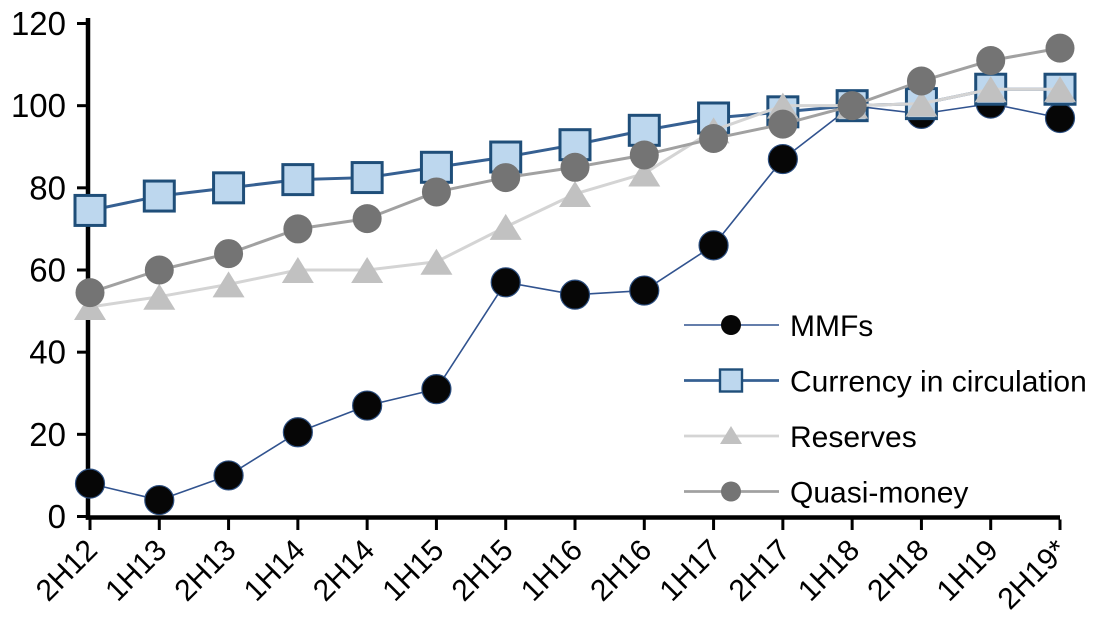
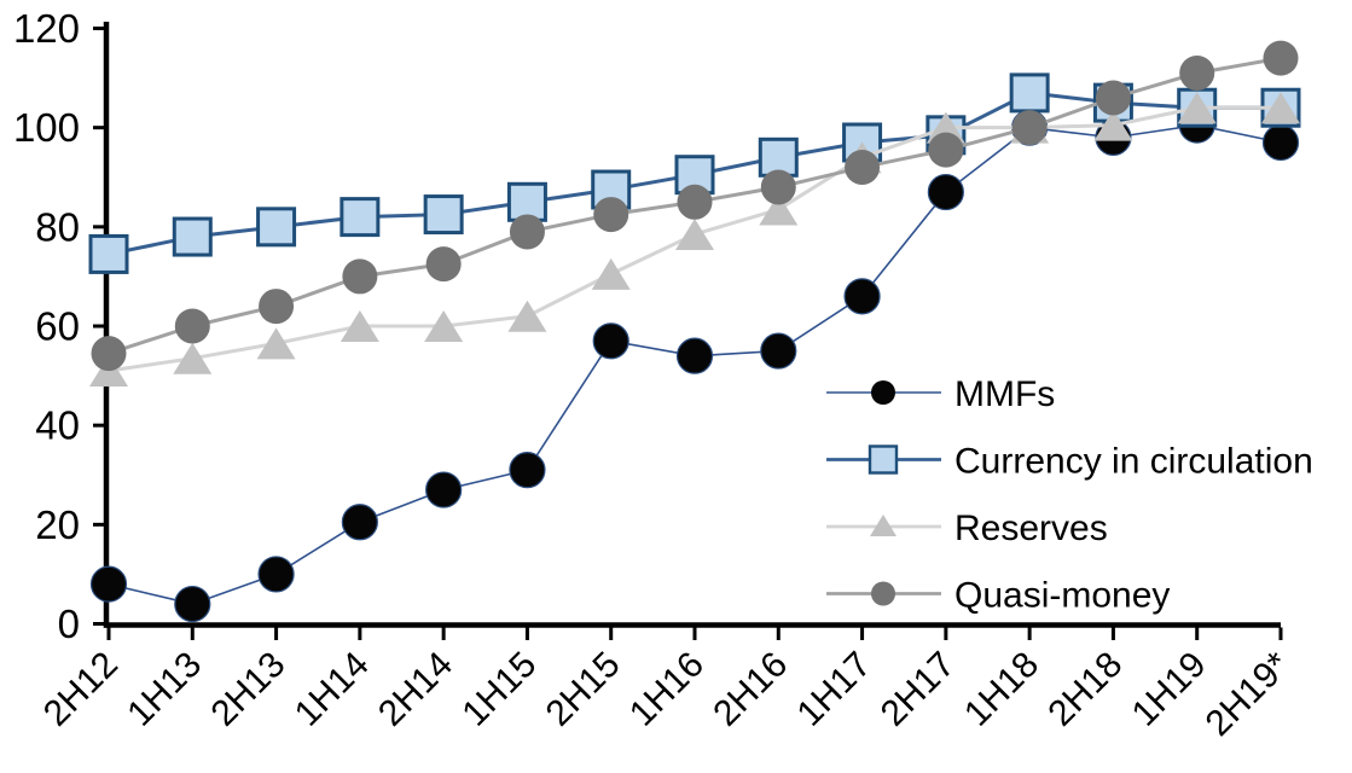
Currency in circulation/1H18: 100 -> 107
Currency in circulation/2H18: 100 -> 105
